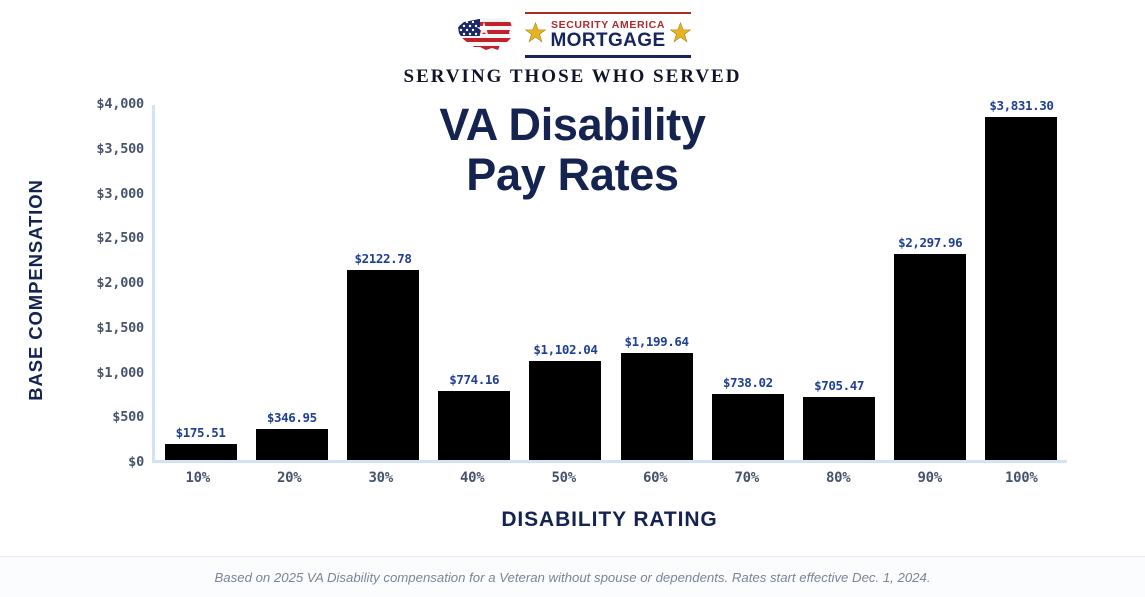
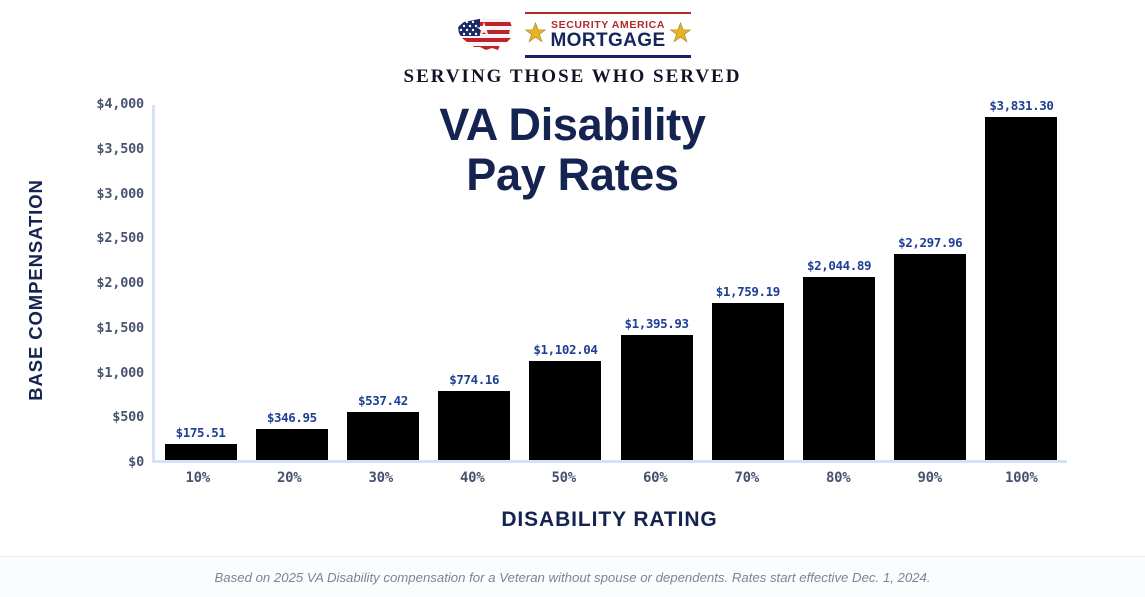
30%: $2122.78 -> $537.42
60%: $1,199.64 -> $1,395.93
70%: $738.02 -> $1,759.19
80%: $705.47 -> $2,044.89
